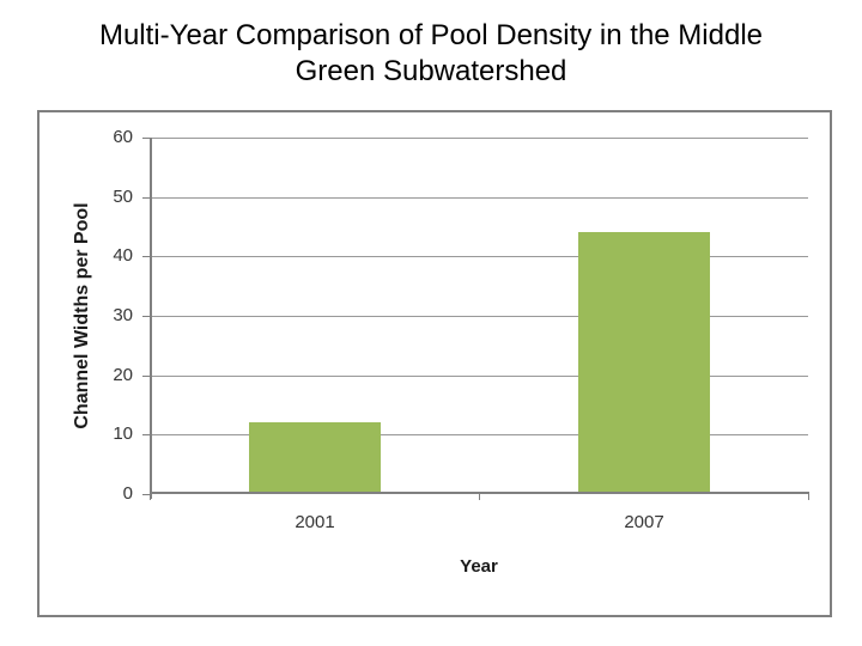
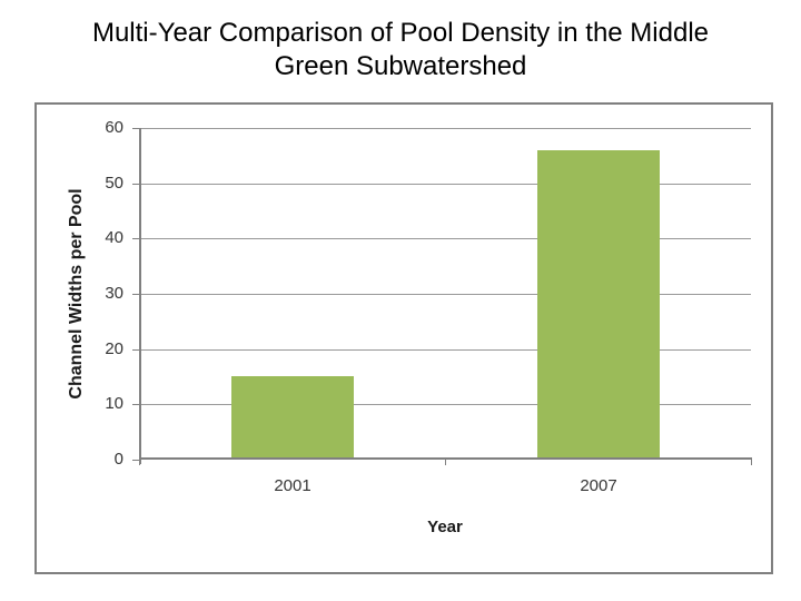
2001: 12 -> 15
2007: 44 -> 56
